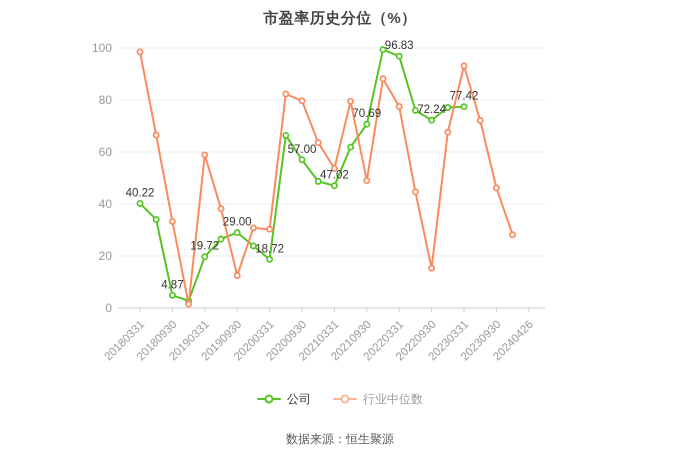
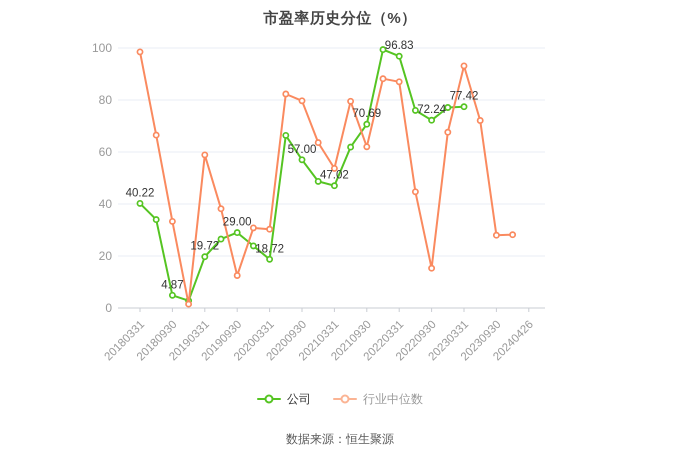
行业中位数/20210930: 49 -> 62
行业中位数/20220331: 78 -> 87
行业中位数/20230930: 46 -> 28
